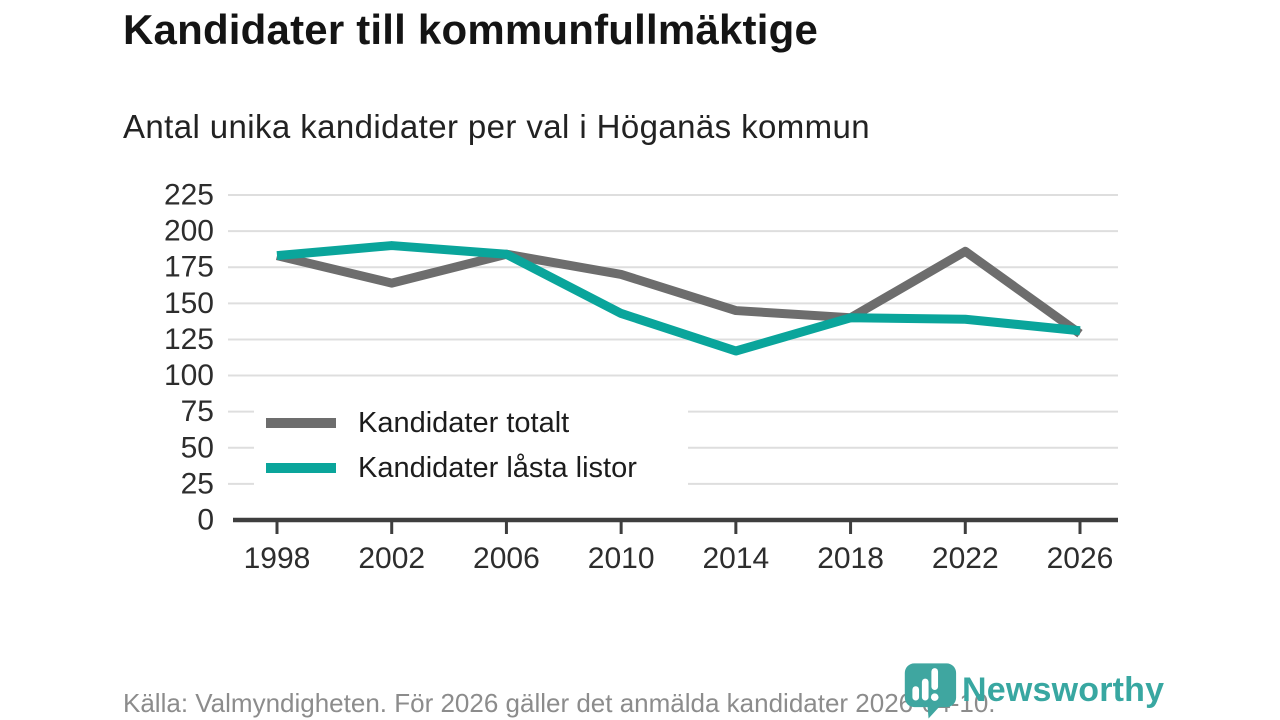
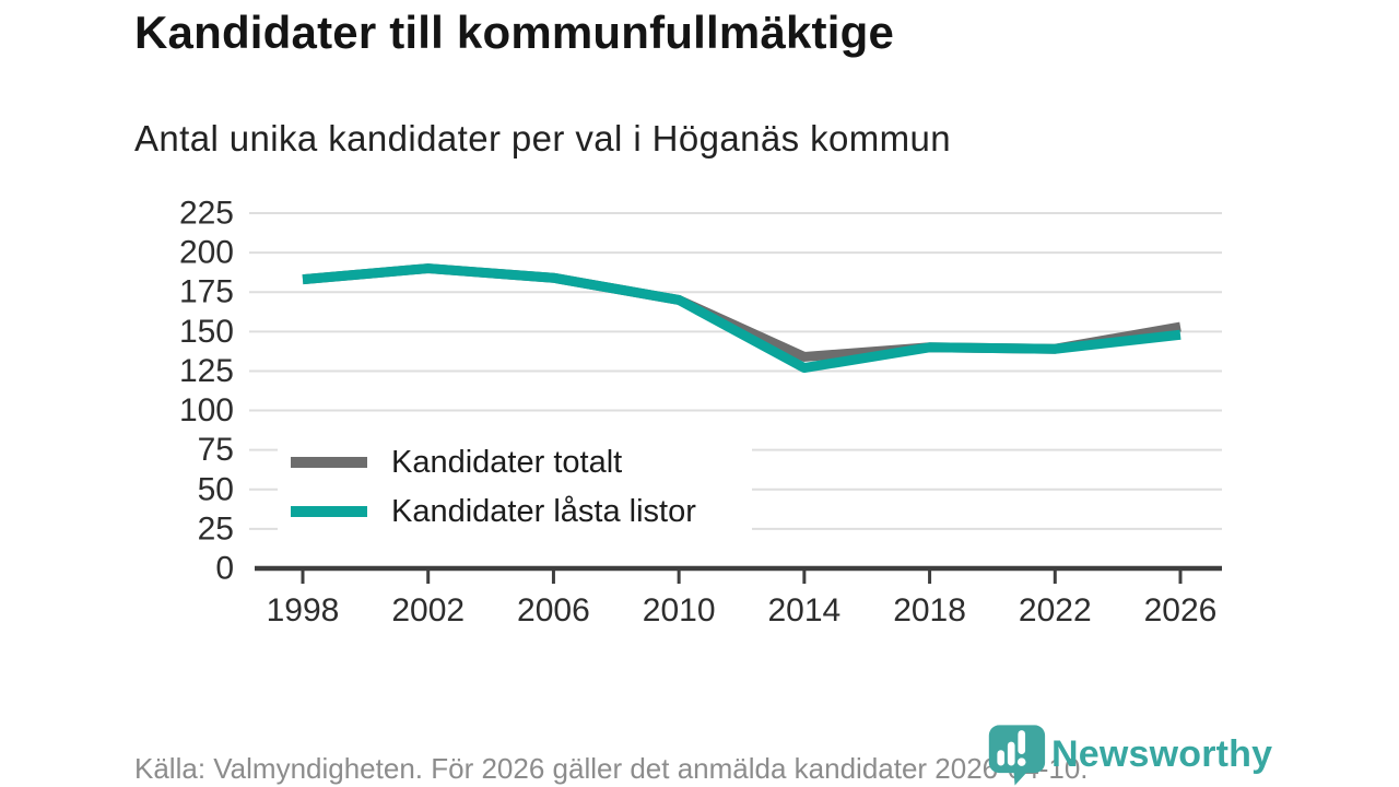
Kandidater totalt/2002: 164 -> 190
Kandidater låsta listor/2010: 143 -> 170
Kandidater totalt/2014: 145 -> 134
Kandidater låsta listor/2014: 117 -> 127
Kandidater totalt/2022: 186 -> 139
Kandidater totalt/2026: 129 -> 153
Kandidater låsta listor/2026: 131 -> 148
